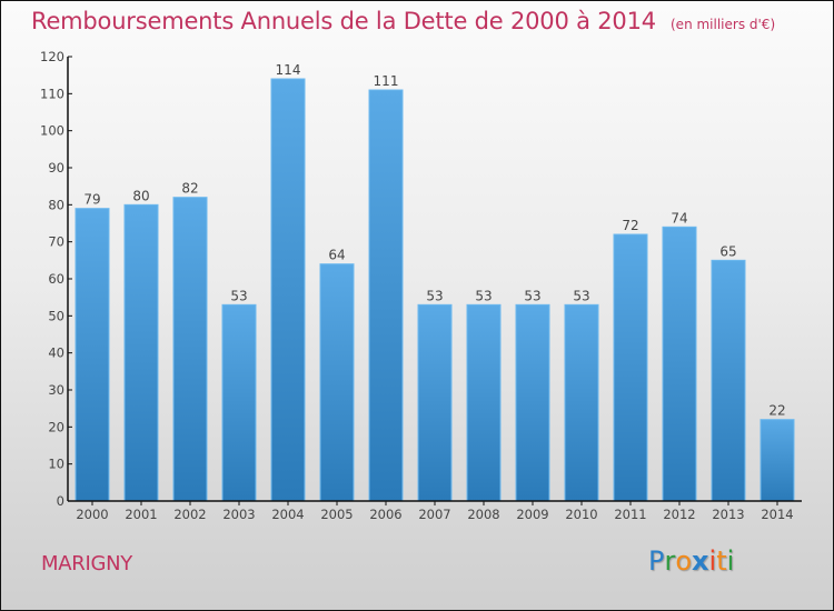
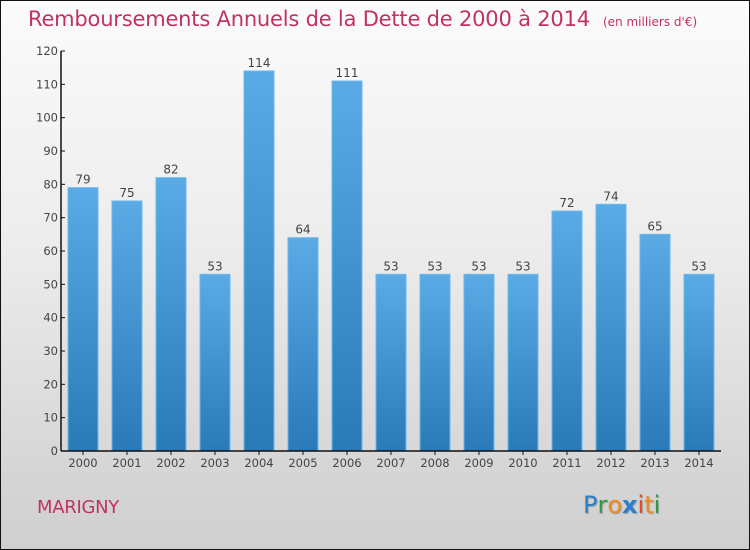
2001: 80 -> 75
2014: 22 -> 53
